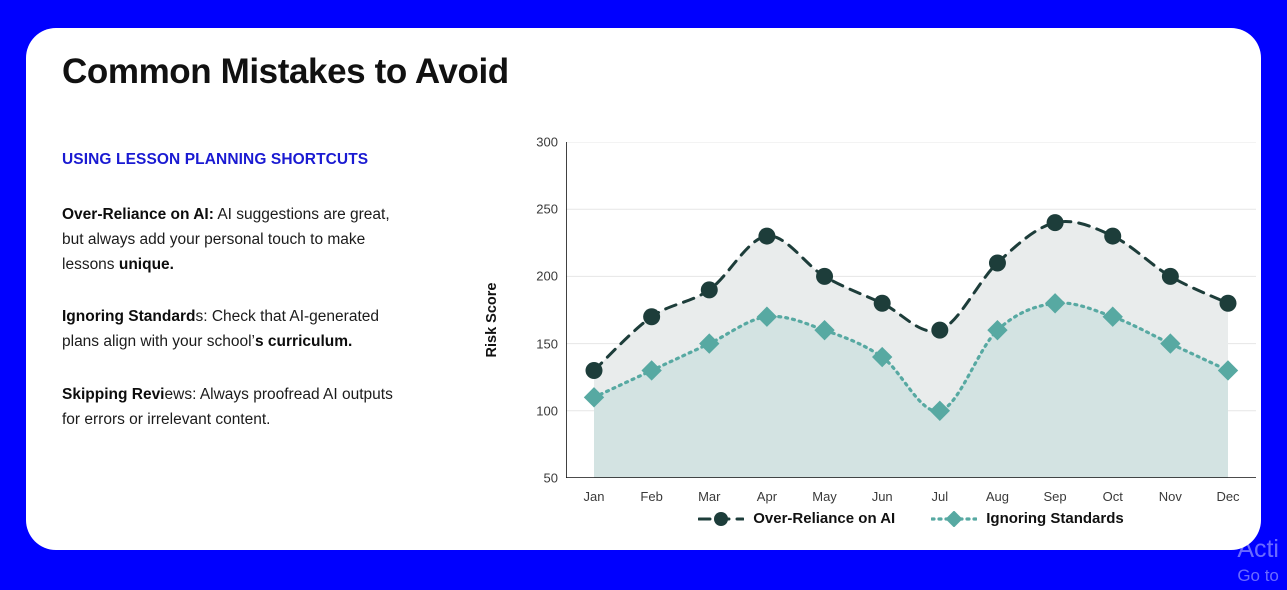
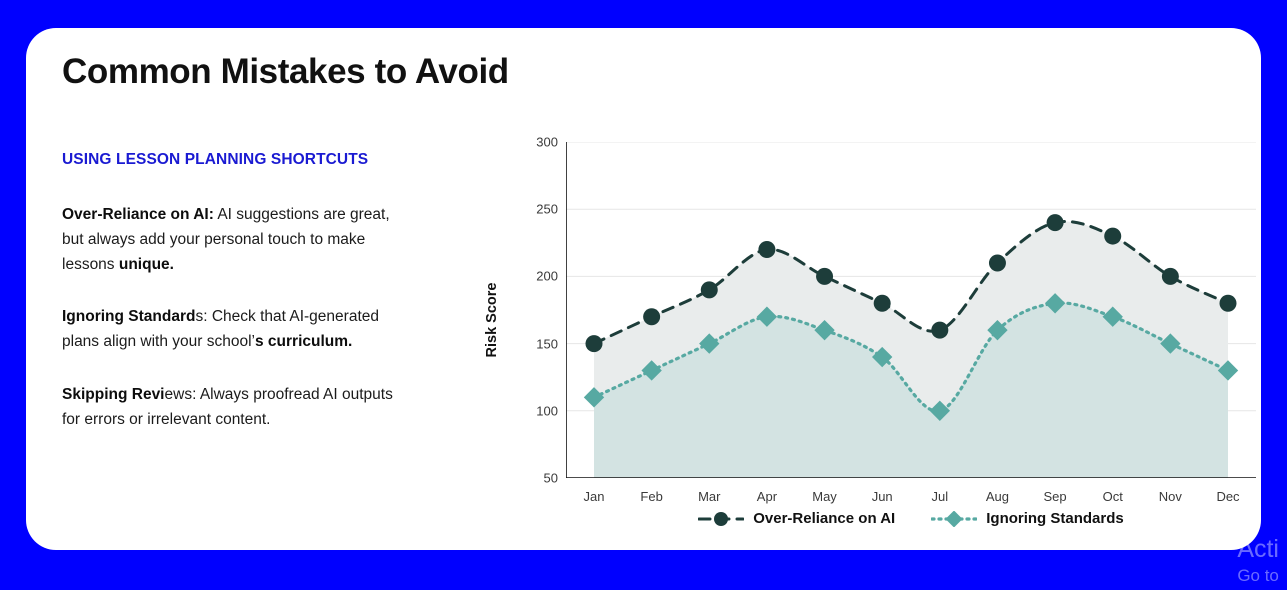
Over-Reliance on AI/Jan: 130 -> 150
Over-Reliance on AI/Apr: 230 -> 220
